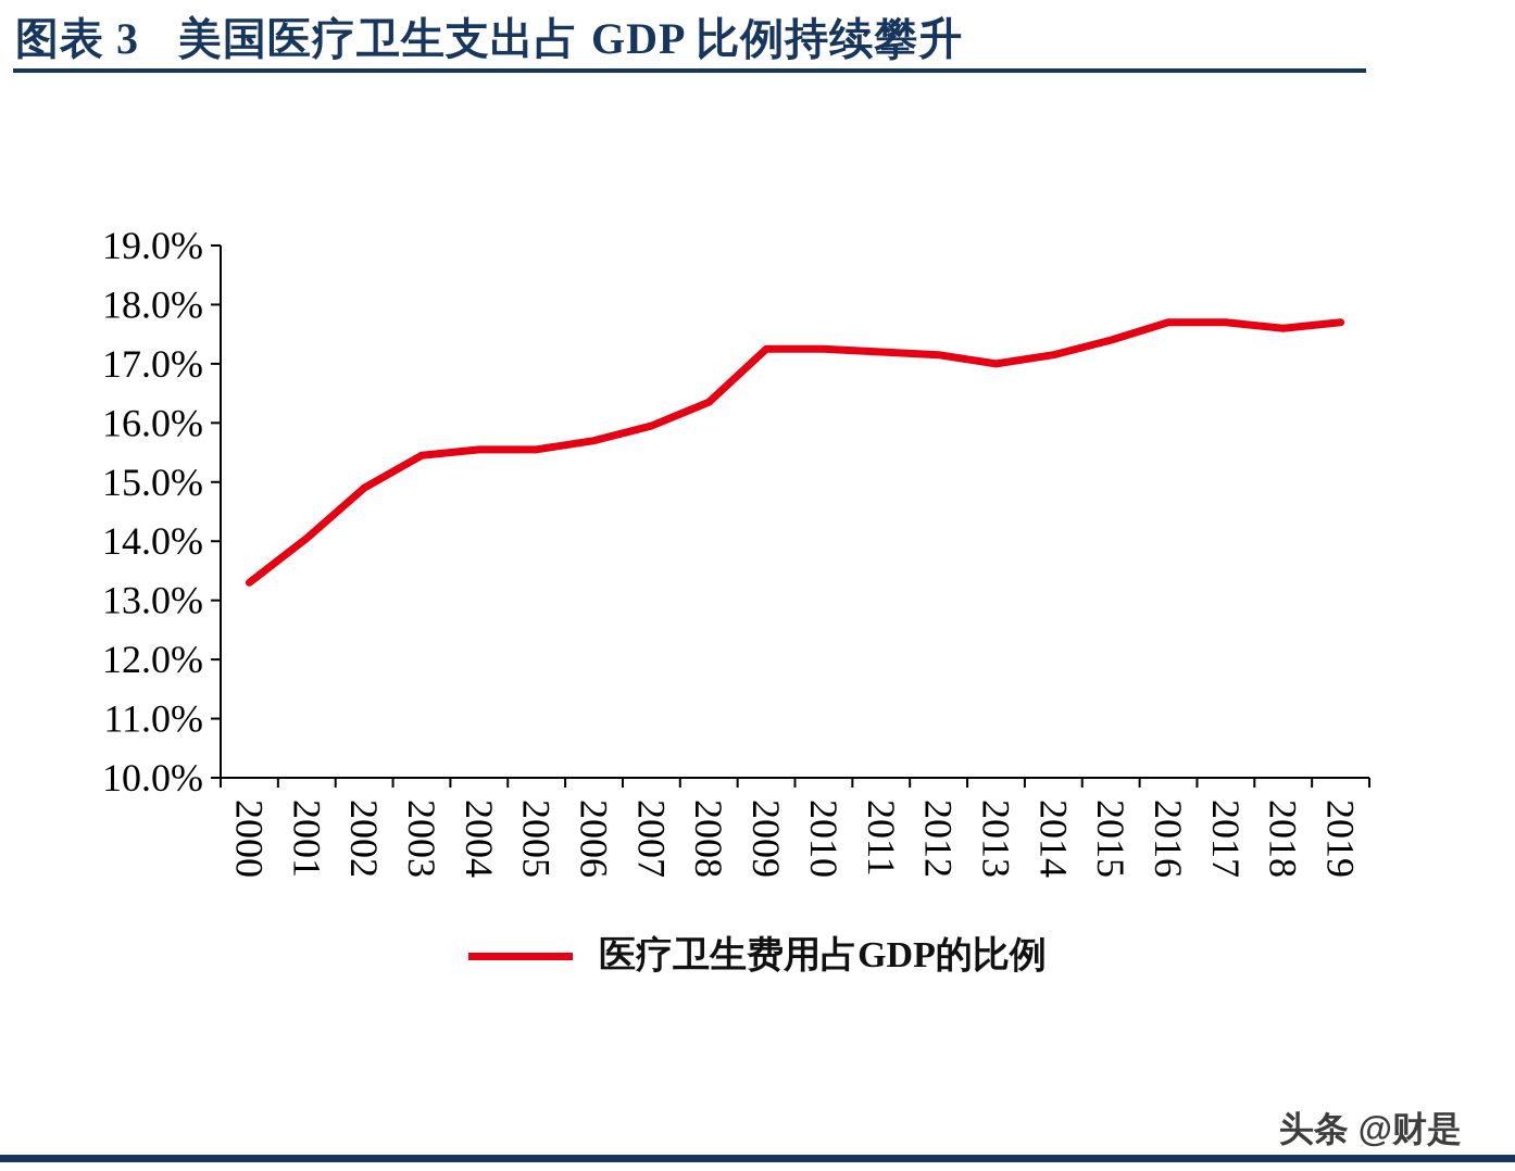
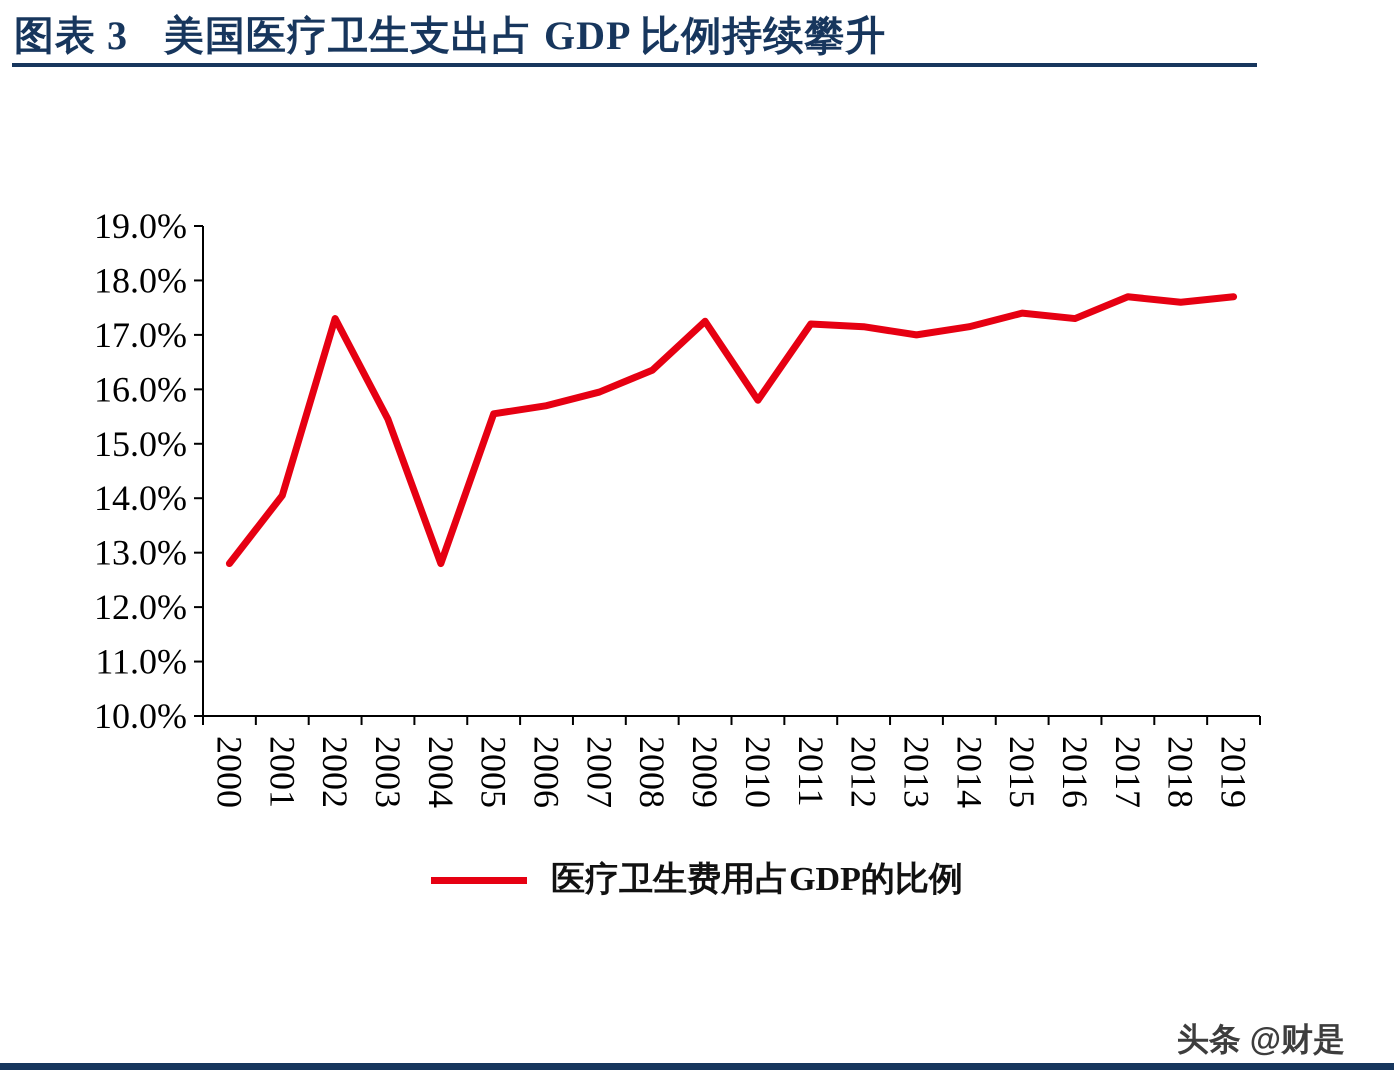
2000: 13.3% -> 12.8%
2002: 14.9% -> 17.3%
2004: 15.6% -> 12.8%
2010: 17.2% -> 15.8%
2016: 17.7% -> 17.3%
